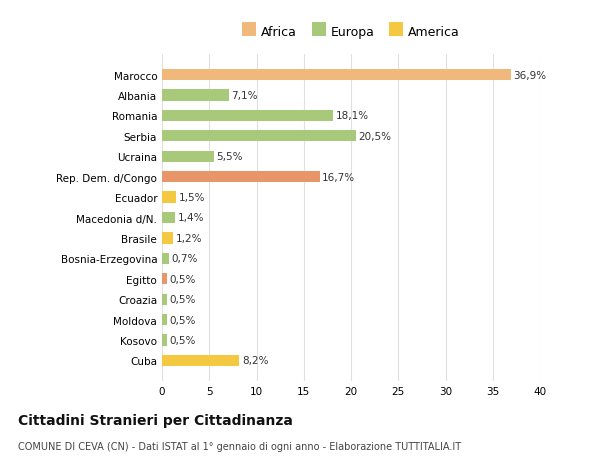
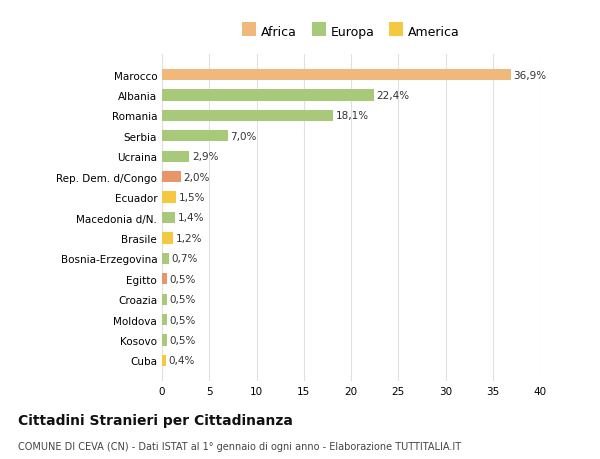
Albania: 7,1% -> 22,4%
Serbia: 20,5% -> 7,0%
Ucraina: 5,5% -> 2,9%
Rep. Dem. d/Congo: 16,7% -> 2,0%
Cuba: 8,2% -> 0,4%
